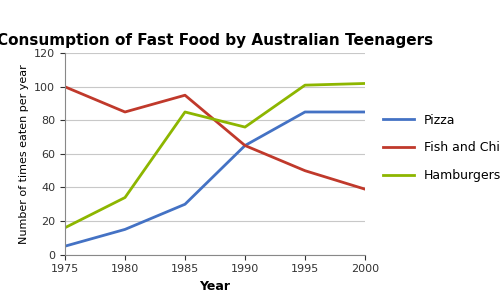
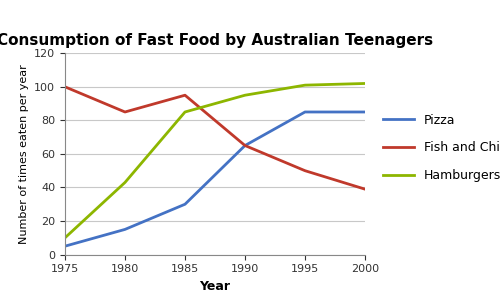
Hamburgers/1975: 16 -> 10
Hamburgers/1980: 34 -> 43
Hamburgers/1990: 76 -> 95
